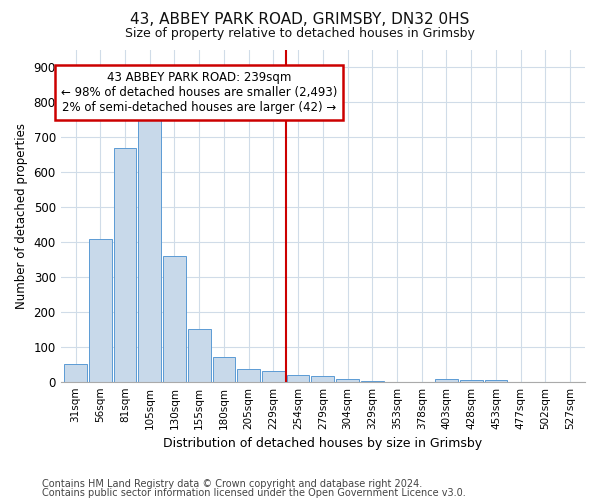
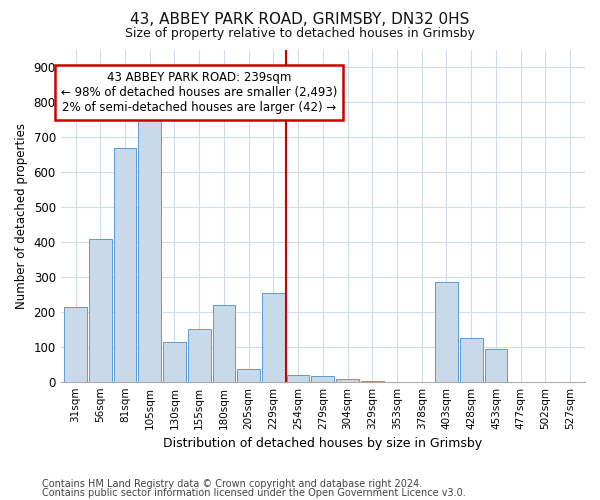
31sqm: 50 -> 215
130sqm: 360 -> 115
180sqm: 70 -> 220
229sqm: 30 -> 255
403sqm: 8 -> 285
428sqm: 5 -> 125
453sqm: 5 -> 95
